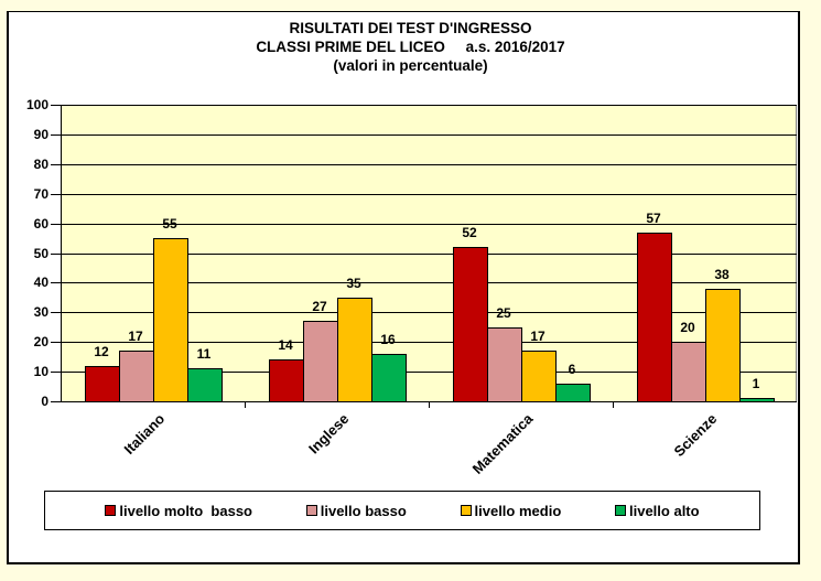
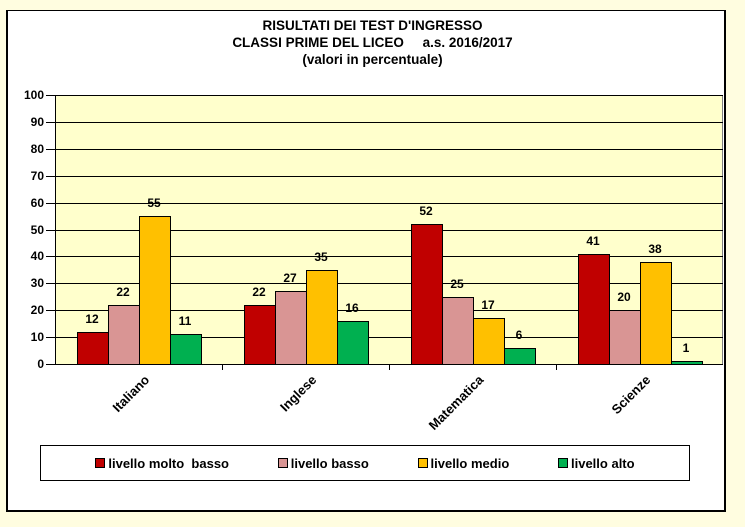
livello basso/Italiano: 17 -> 22
livello molto basso/Inglese: 14 -> 22
livello molto basso/Scienze: 57 -> 41
